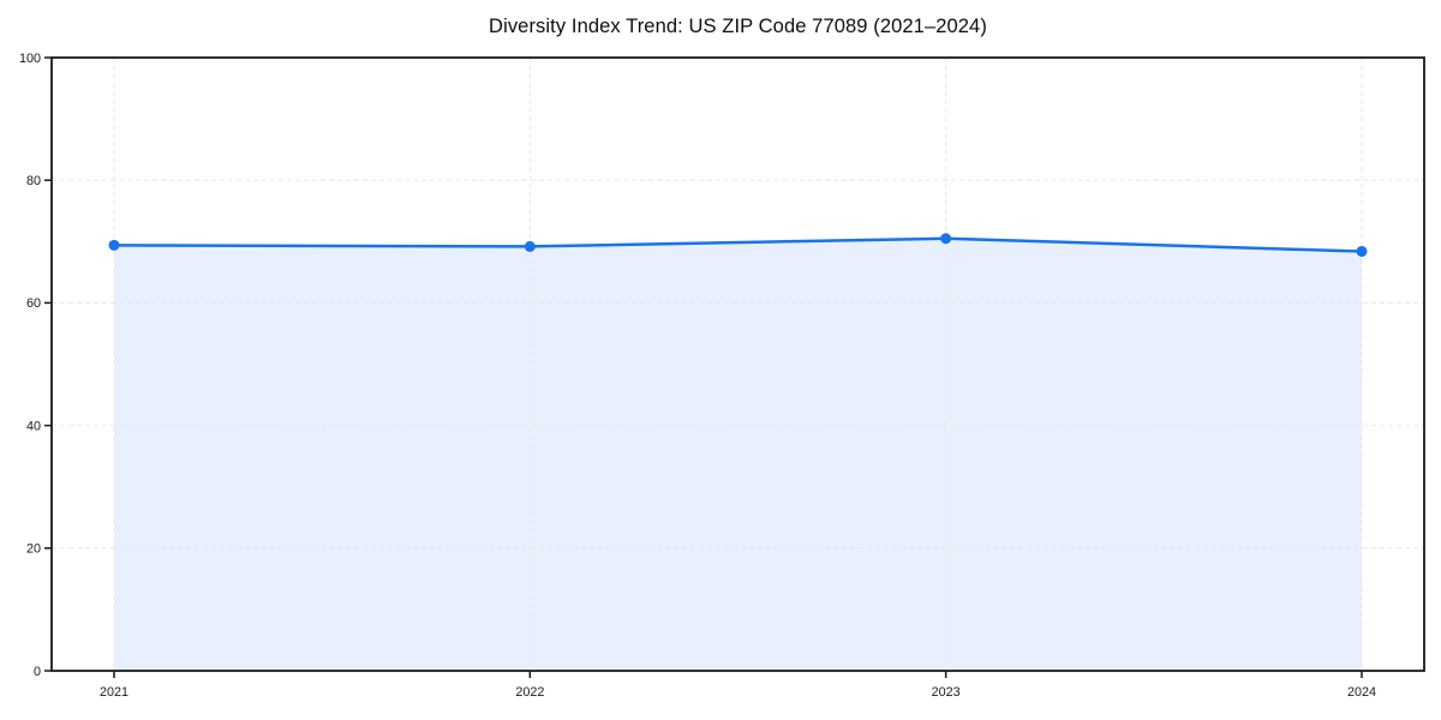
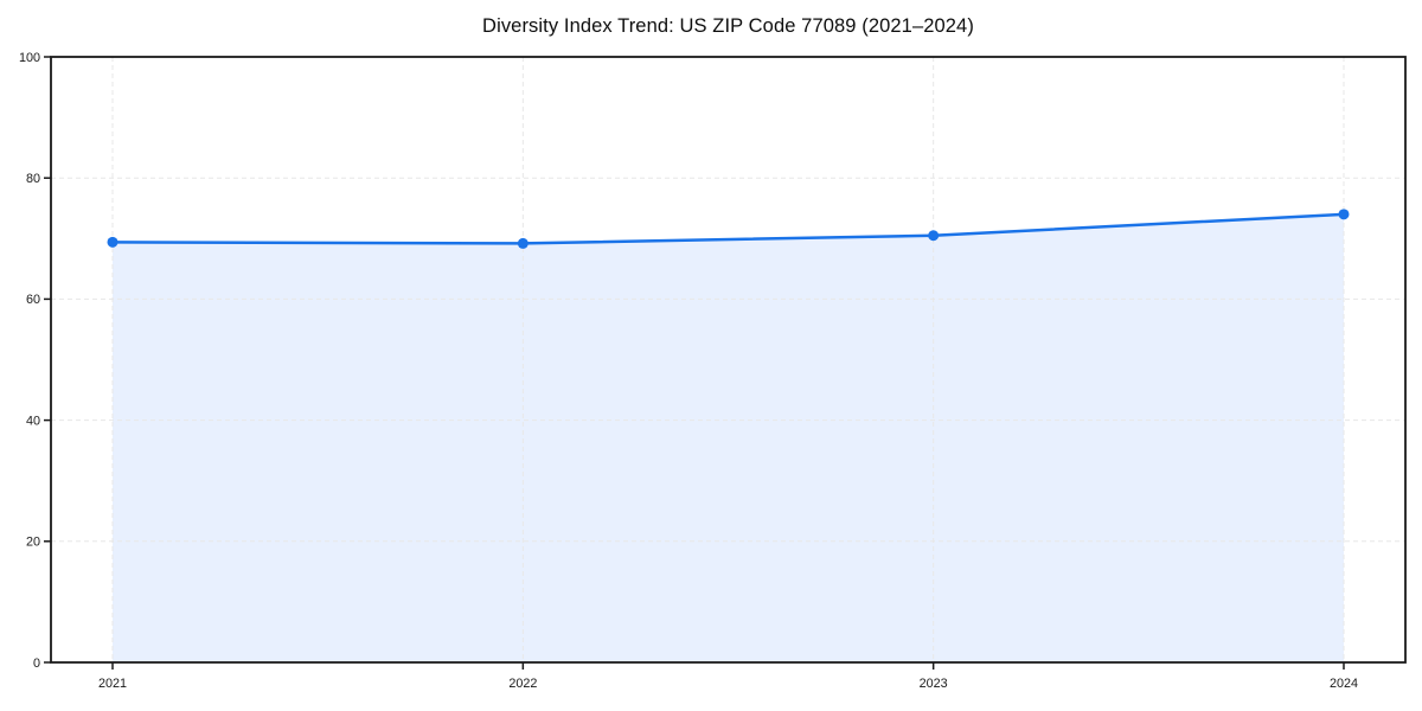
2024: 68 -> 74
